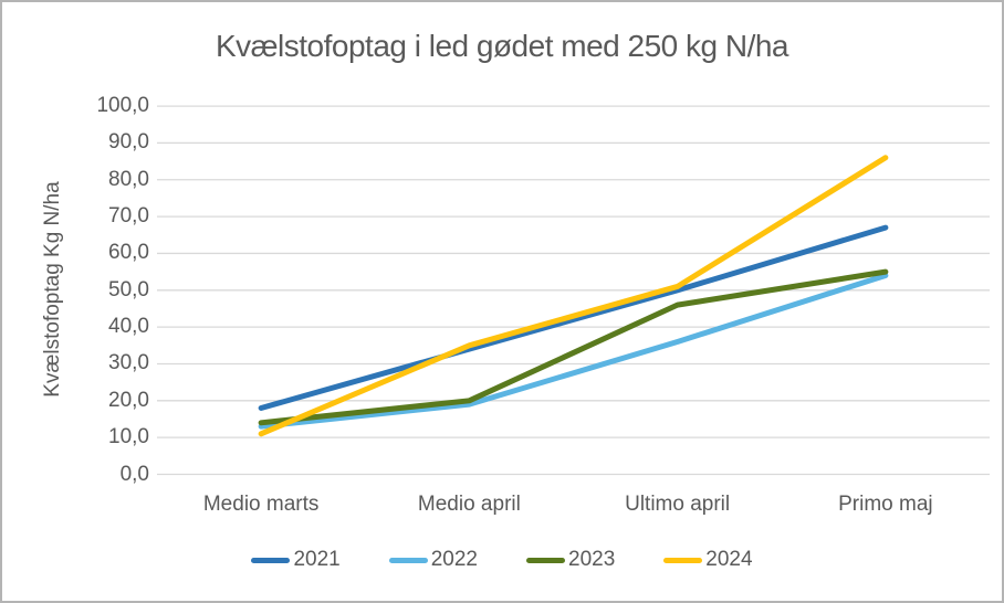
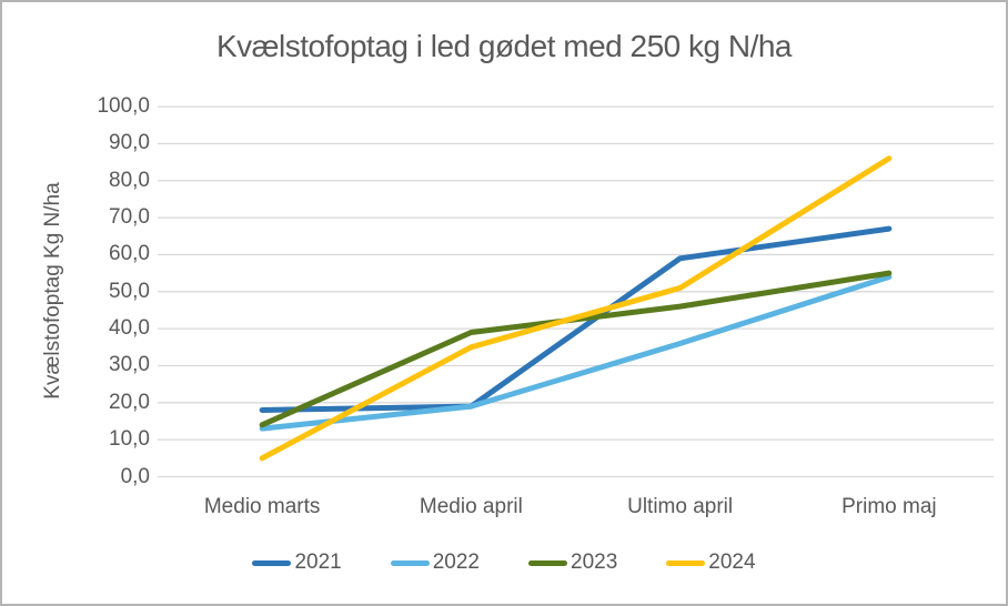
2024/Medio marts: 11 -> 5
2021/Medio april: 34 -> 19
2023/Medio april: 20 -> 39
2021/Ultimo april: 50 -> 59
